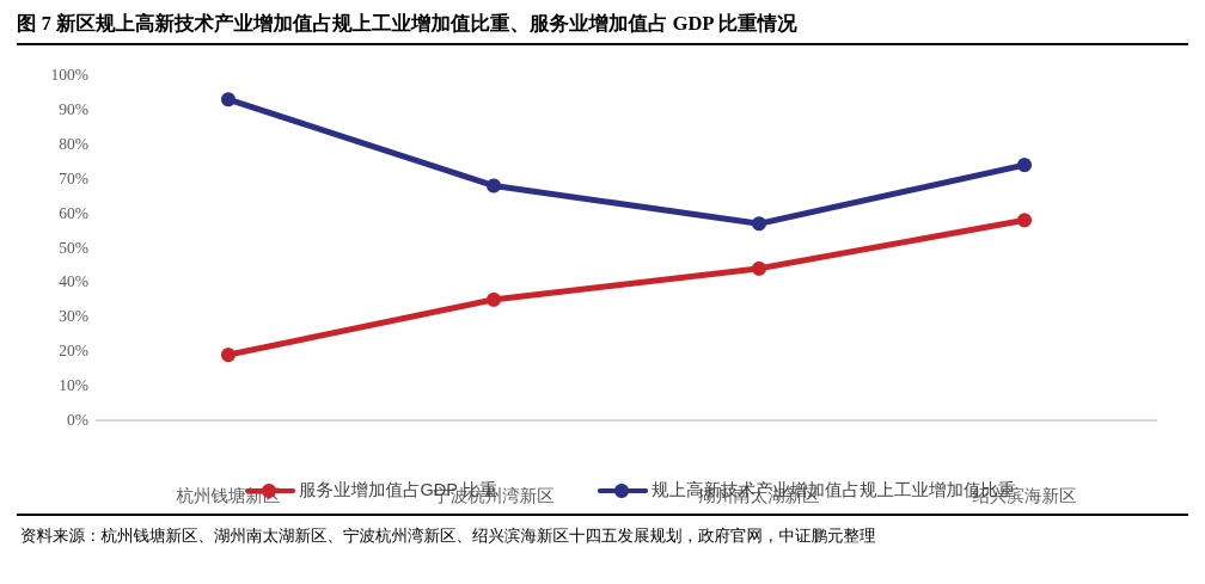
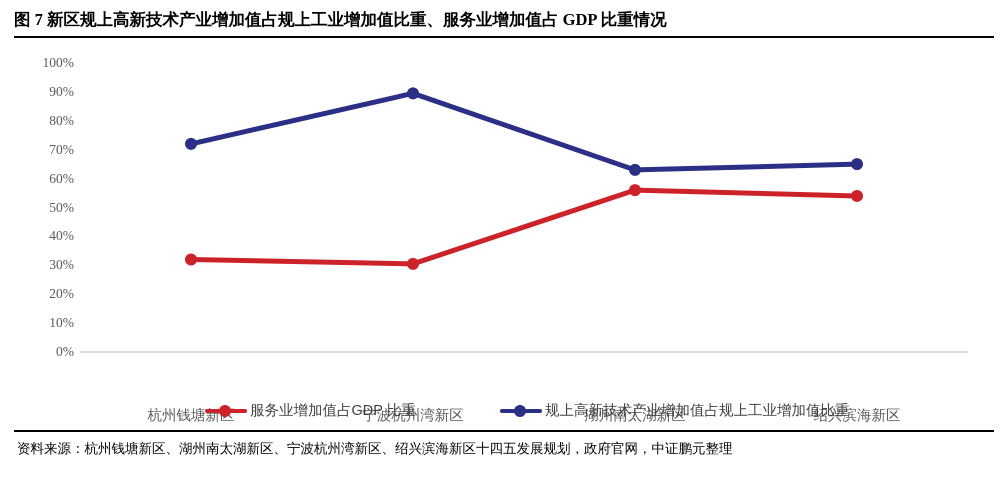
服务业增加值占GDP 比重/杭州钱塘新区: 19% -> 32%
规上高新技术产业增加值占规上工业增加值比重/杭州钱塘新区: 93% -> 72%
服务业增加值占GDP 比重/宁波杭州湾新区: 35% -> 30%
规上高新技术产业增加值占规上工业增加值比重/宁波杭州湾新区: 68% -> 90%
服务业增加值占GDP 比重/湖州南太湖新区: 44% -> 56%
规上高新技术产业增加值占规上工业增加值比重/湖州南太湖新区: 57% -> 63%
服务业增加值占GDP 比重/绍兴滨海新区: 58% -> 54%
规上高新技术产业增加值占规上工业增加值比重/绍兴滨海新区: 74% -> 65%
